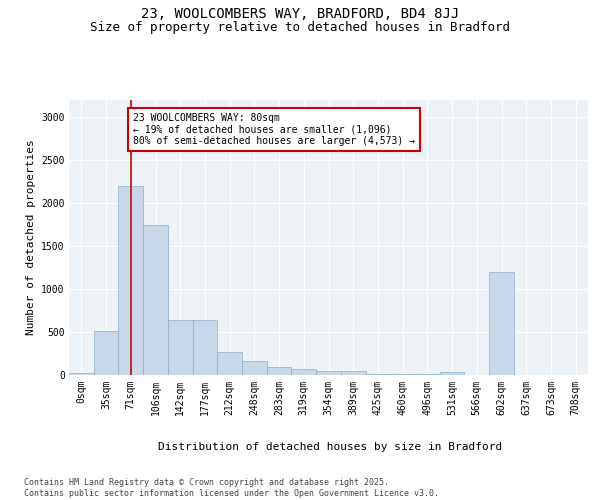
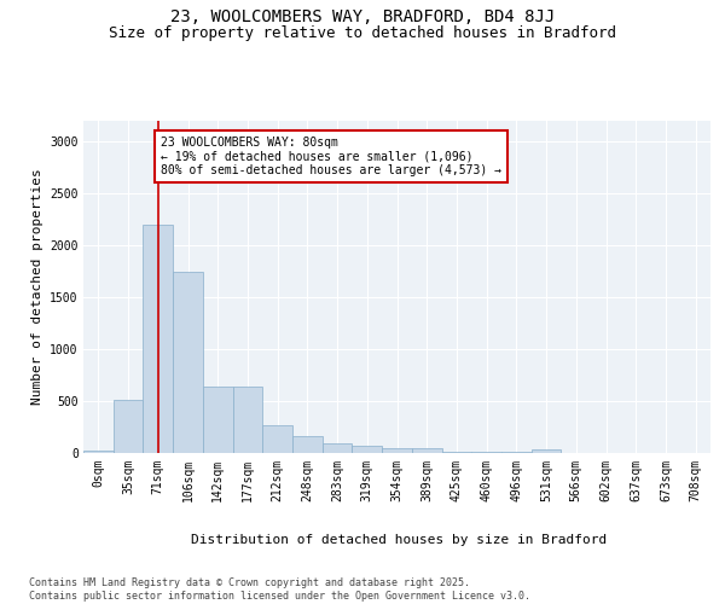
602sqm: 1200 -> 0
